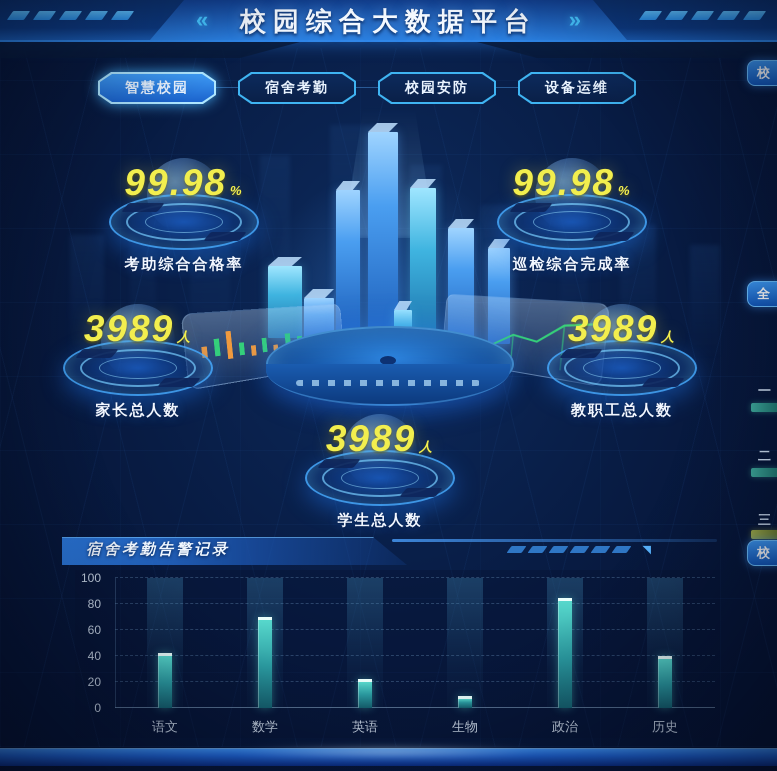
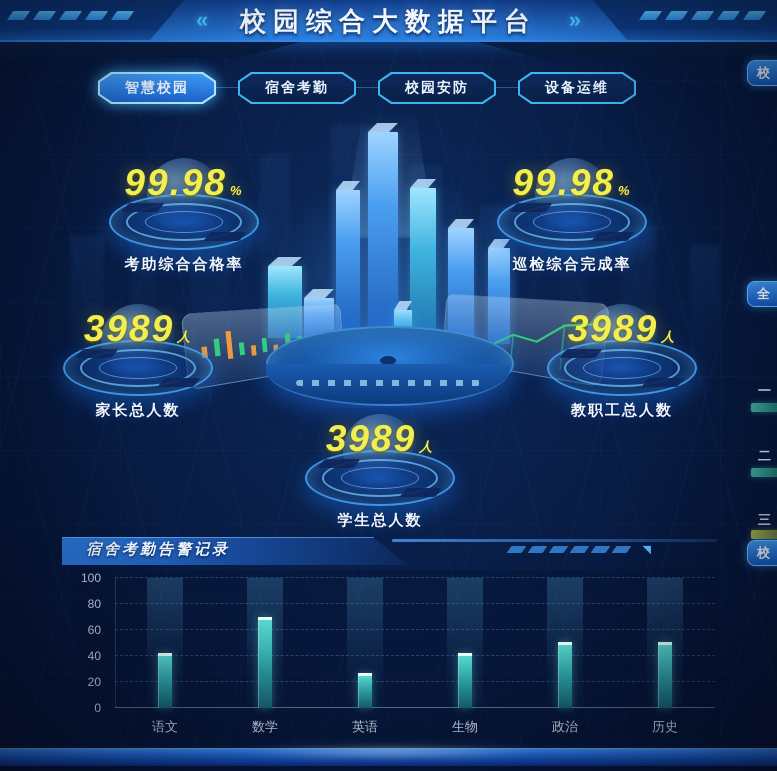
英语: 22 -> 27
生物: 9 -> 42
政治: 85 -> 51
历史: 40 -> 51
